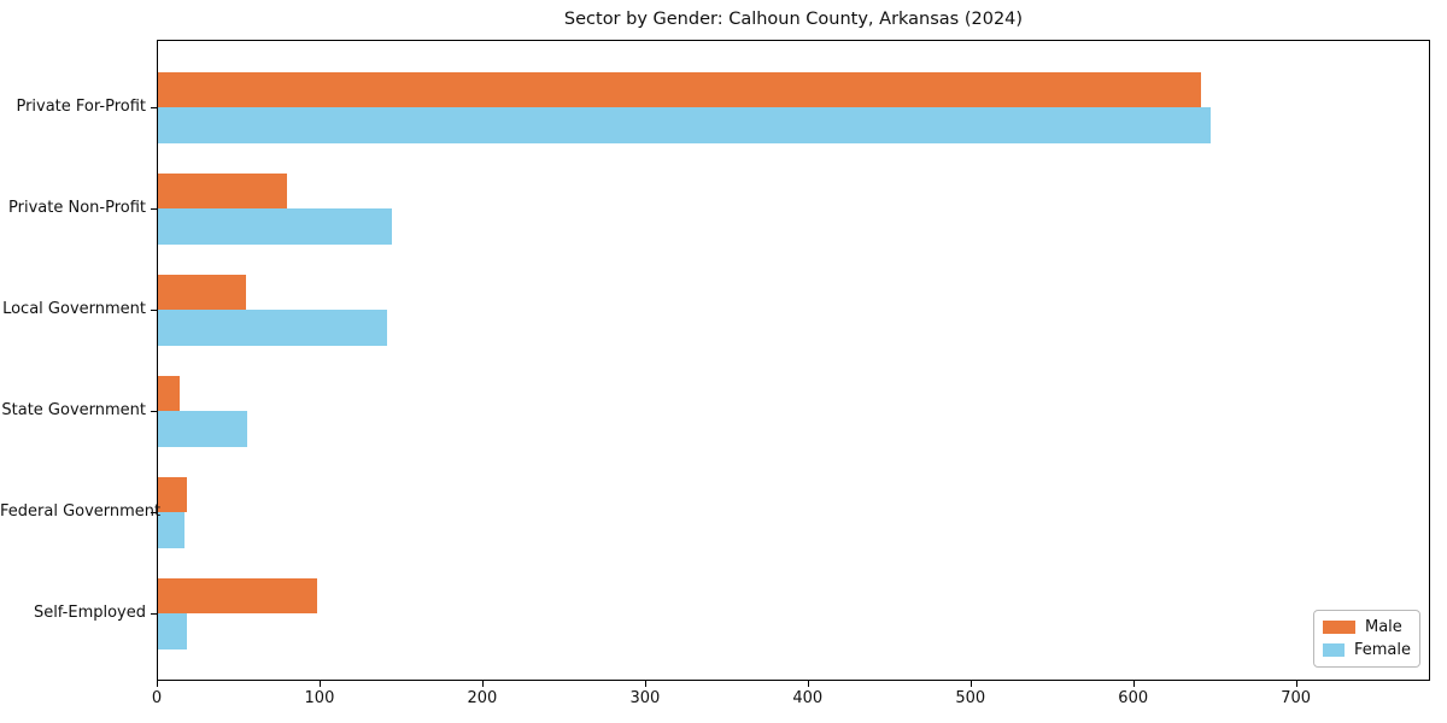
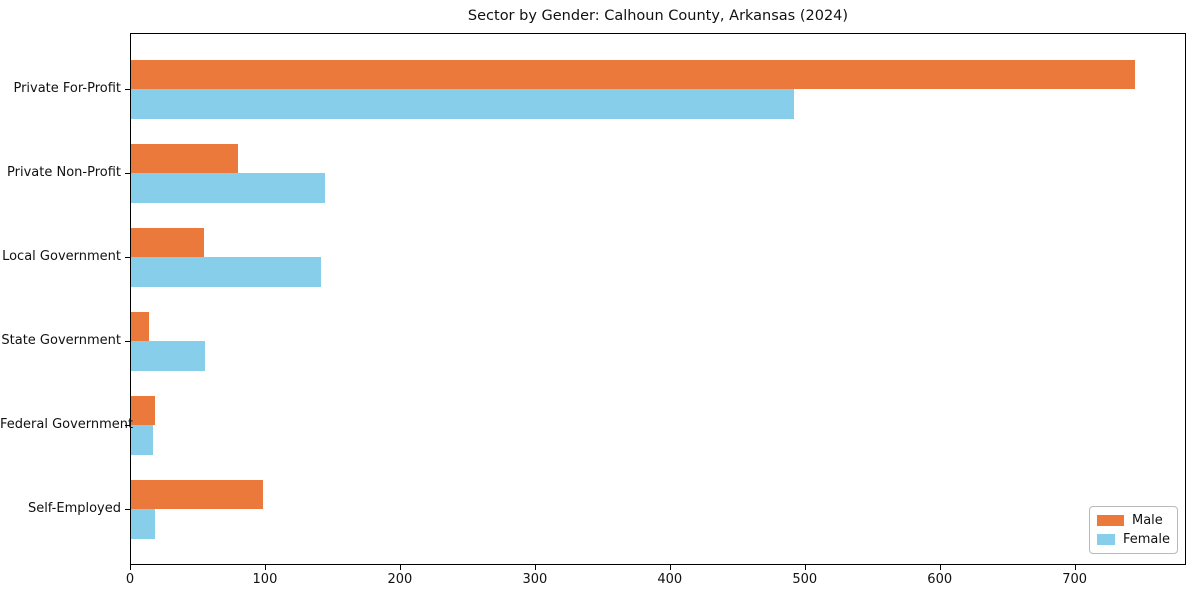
Male/Private For-Profit: 641 -> 744
Female/Private For-Profit: 647 -> 491
